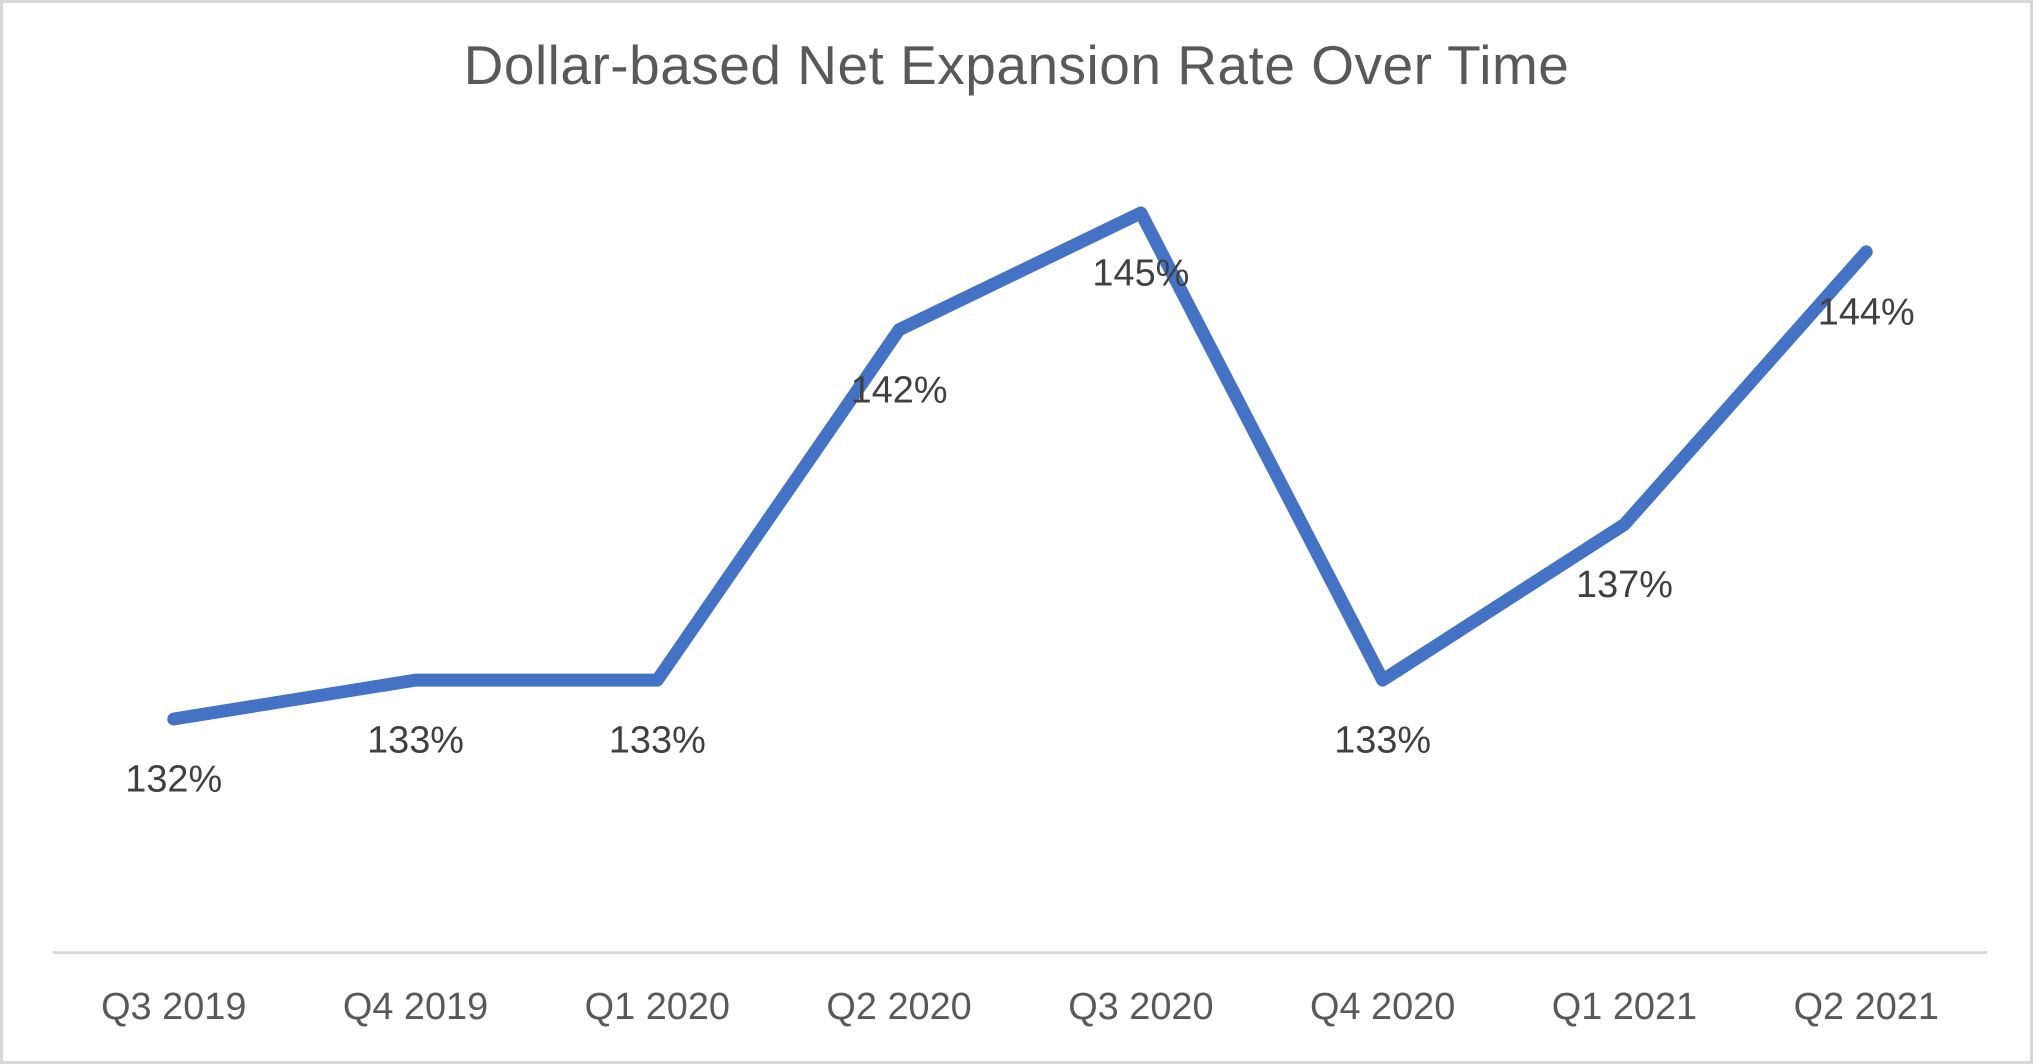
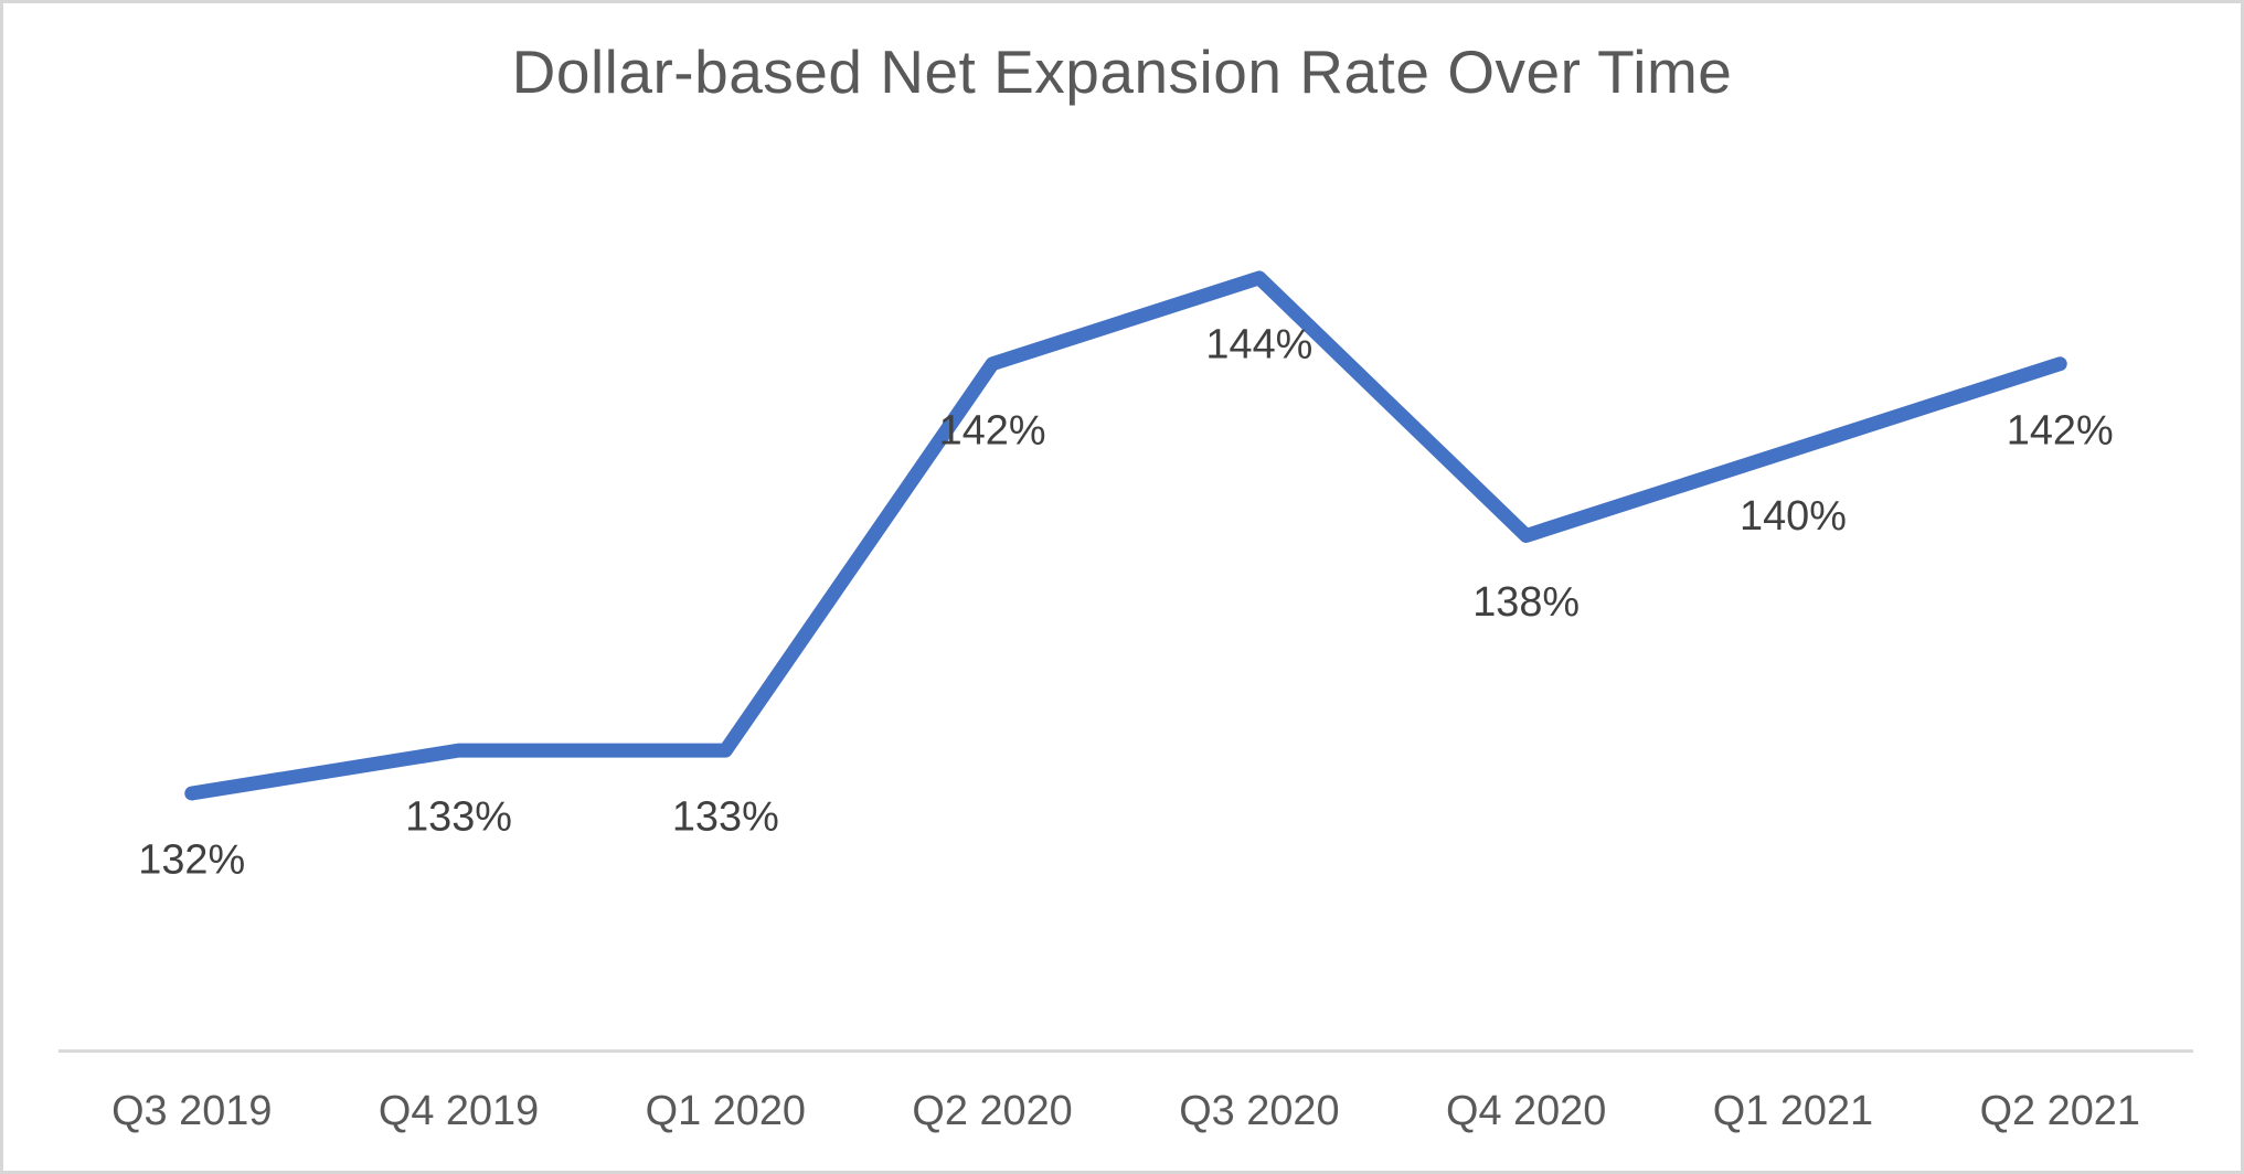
Q3 2020: 145% -> 144%
Q4 2020: 133% -> 138%
Q1 2021: 137% -> 140%
Q2 2021: 144% -> 142%
